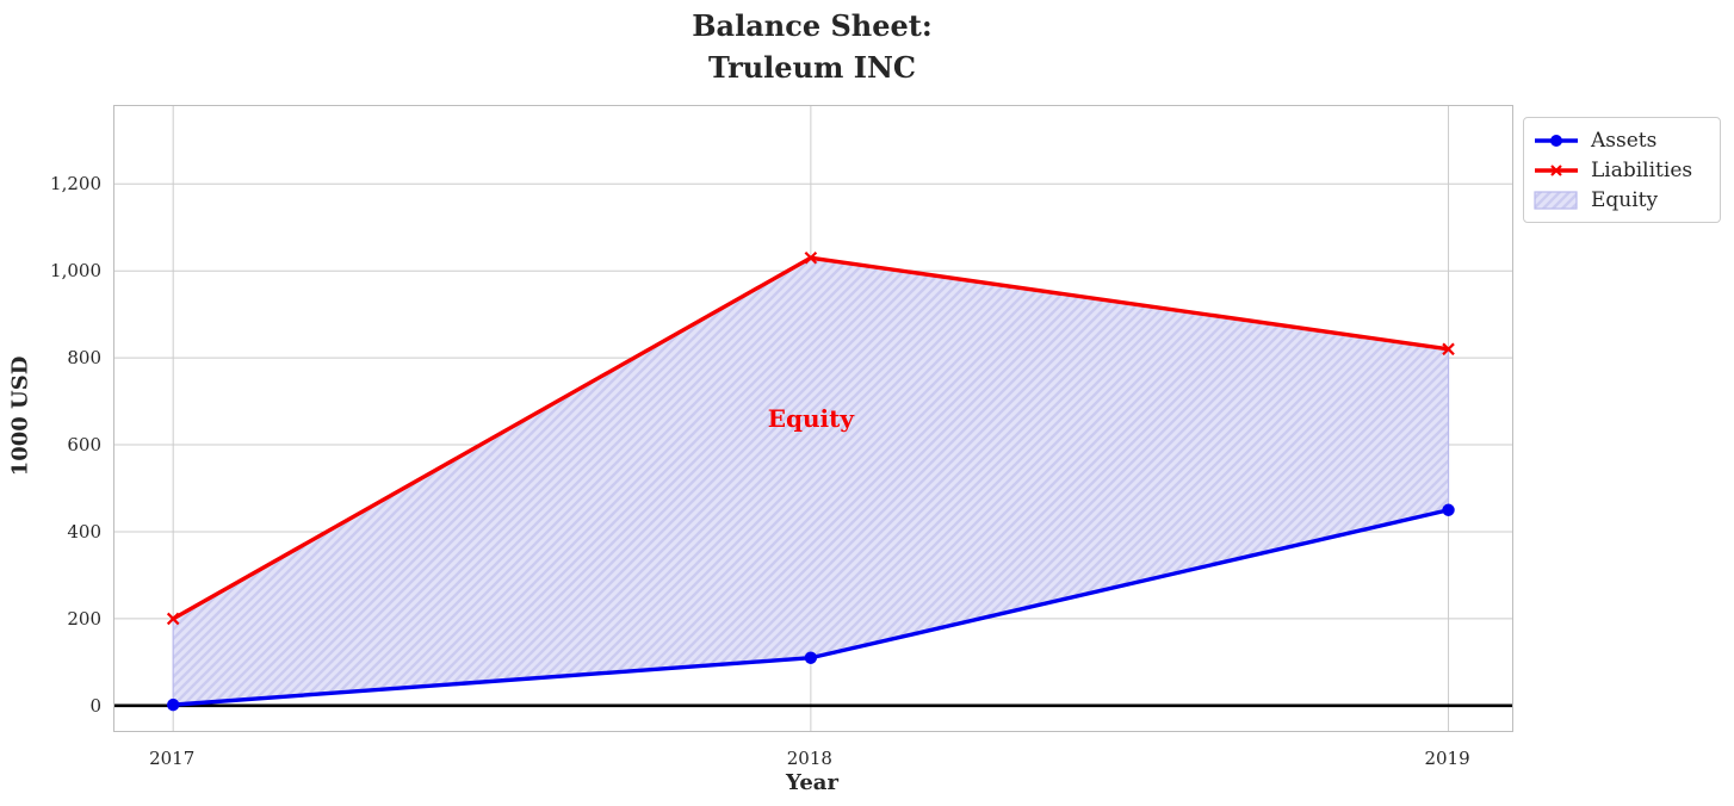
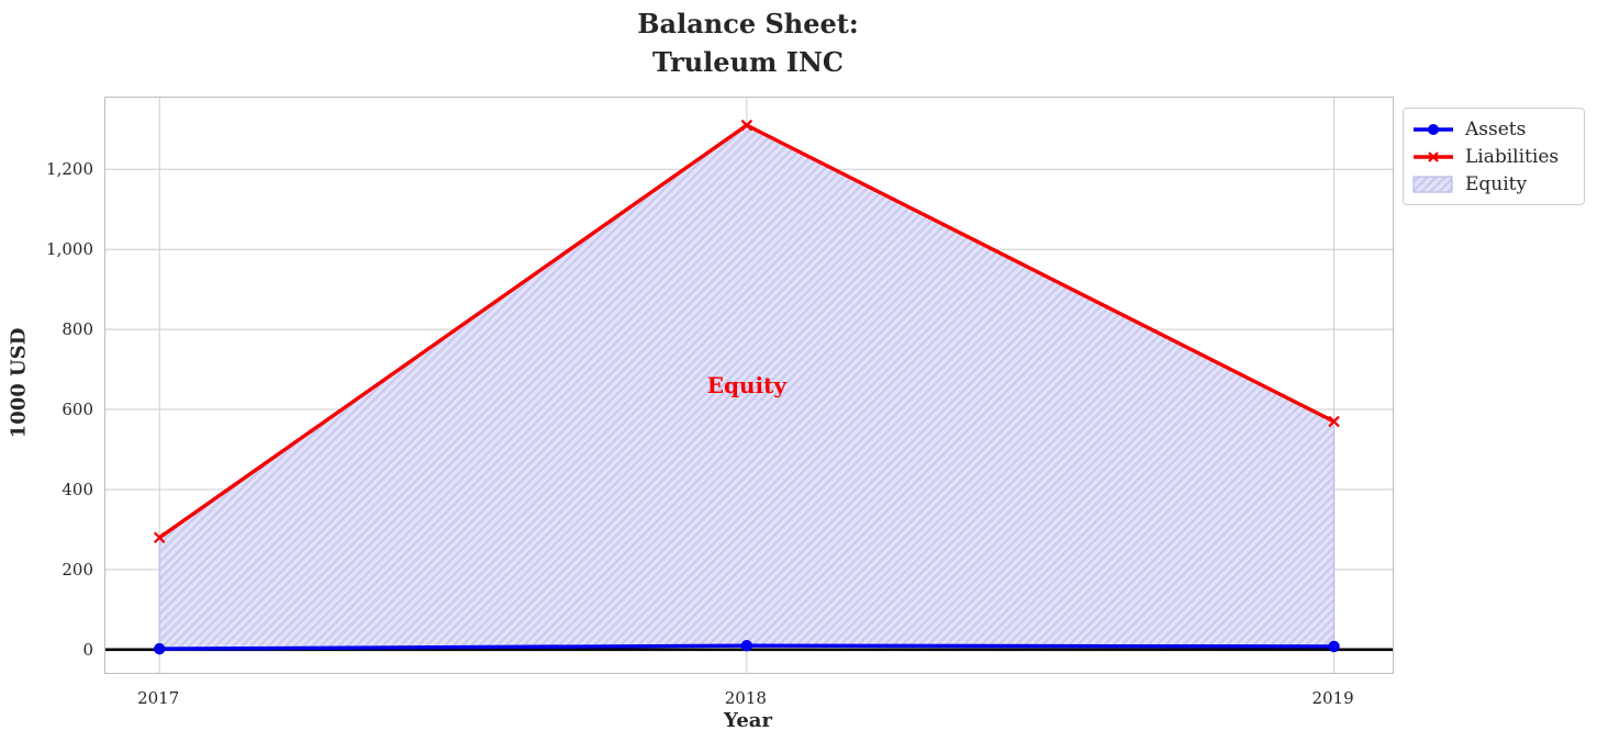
Liabilities/2017: 200 -> 280
Assets/2018: 110 -> 10
Liabilities/2018: 1030 -> 1310
Assets/2019: 450 -> 10
Liabilities/2019: 820 -> 570
